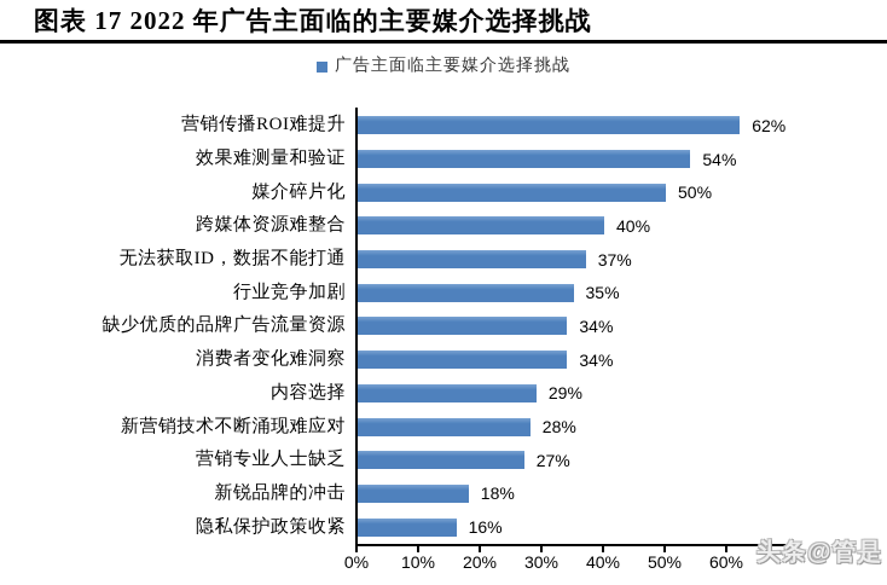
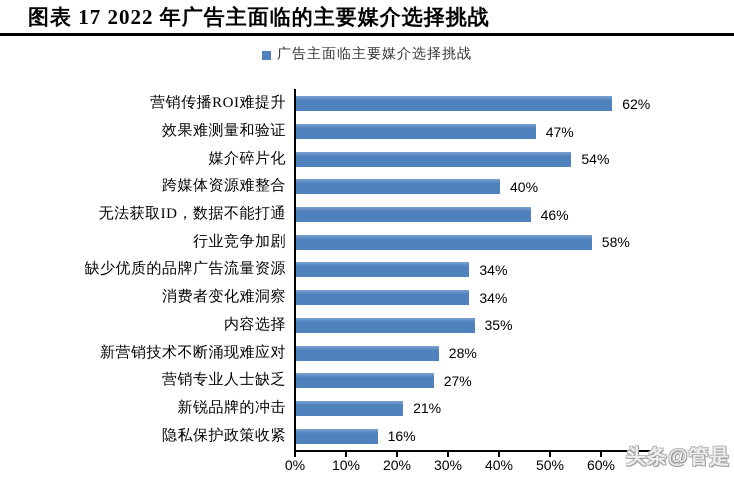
效果难测量和验证: 54% -> 47%
媒介碎片化: 50% -> 54%
无法获取ID，数据不能打通: 37% -> 46%
行业竞争加剧: 35% -> 58%
内容选择: 29% -> 35%
新锐品牌的冲击: 18% -> 21%
